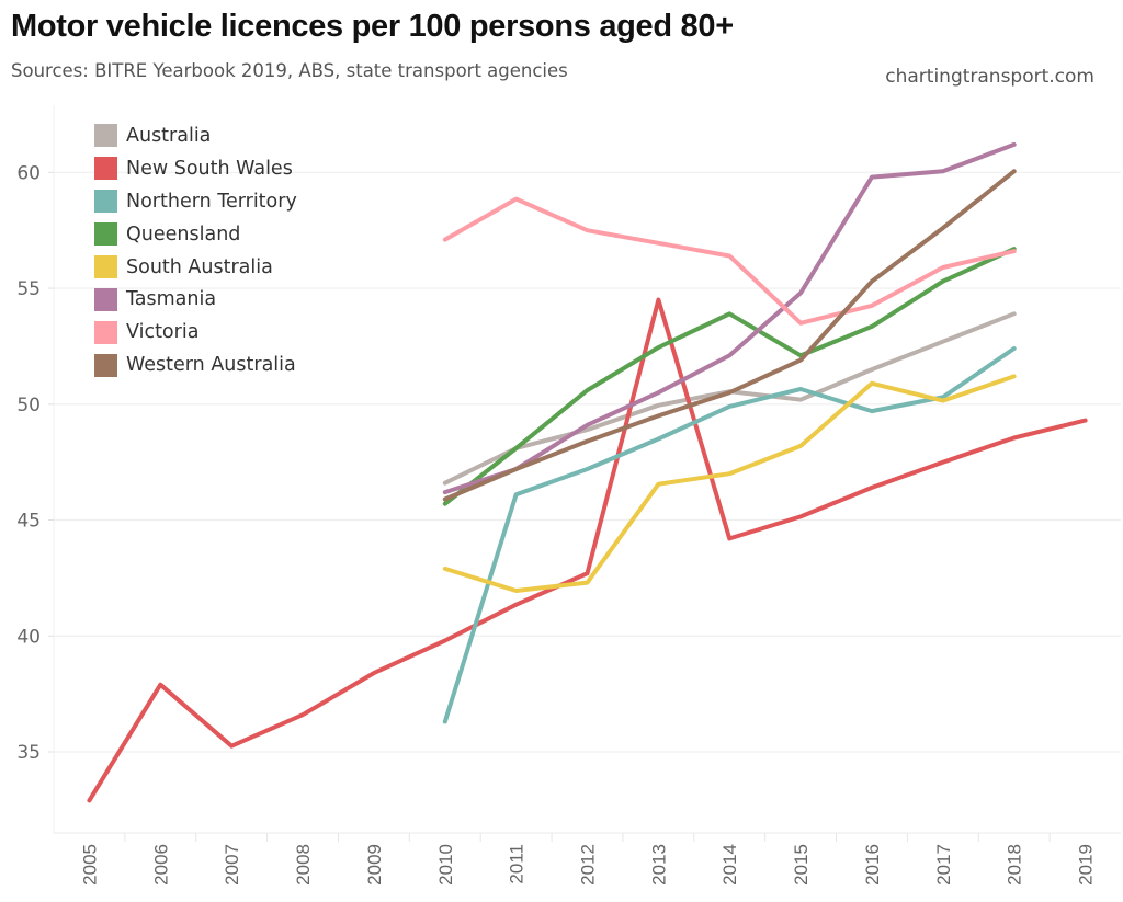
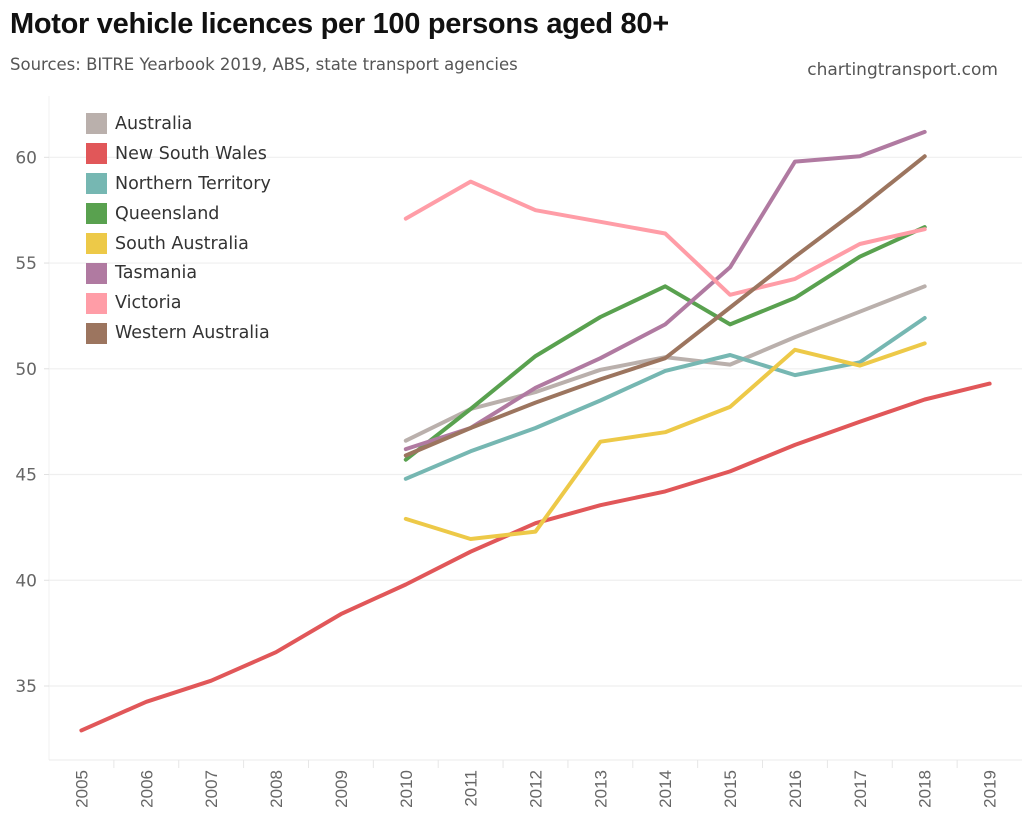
New South Wales/2006: 37.9 -> 34.2
Northern Territory/2010: 36.3 -> 44.8
New South Wales/2013: 54.5 -> 43.5
Western Australia/2015: 51.9 -> 52.9
